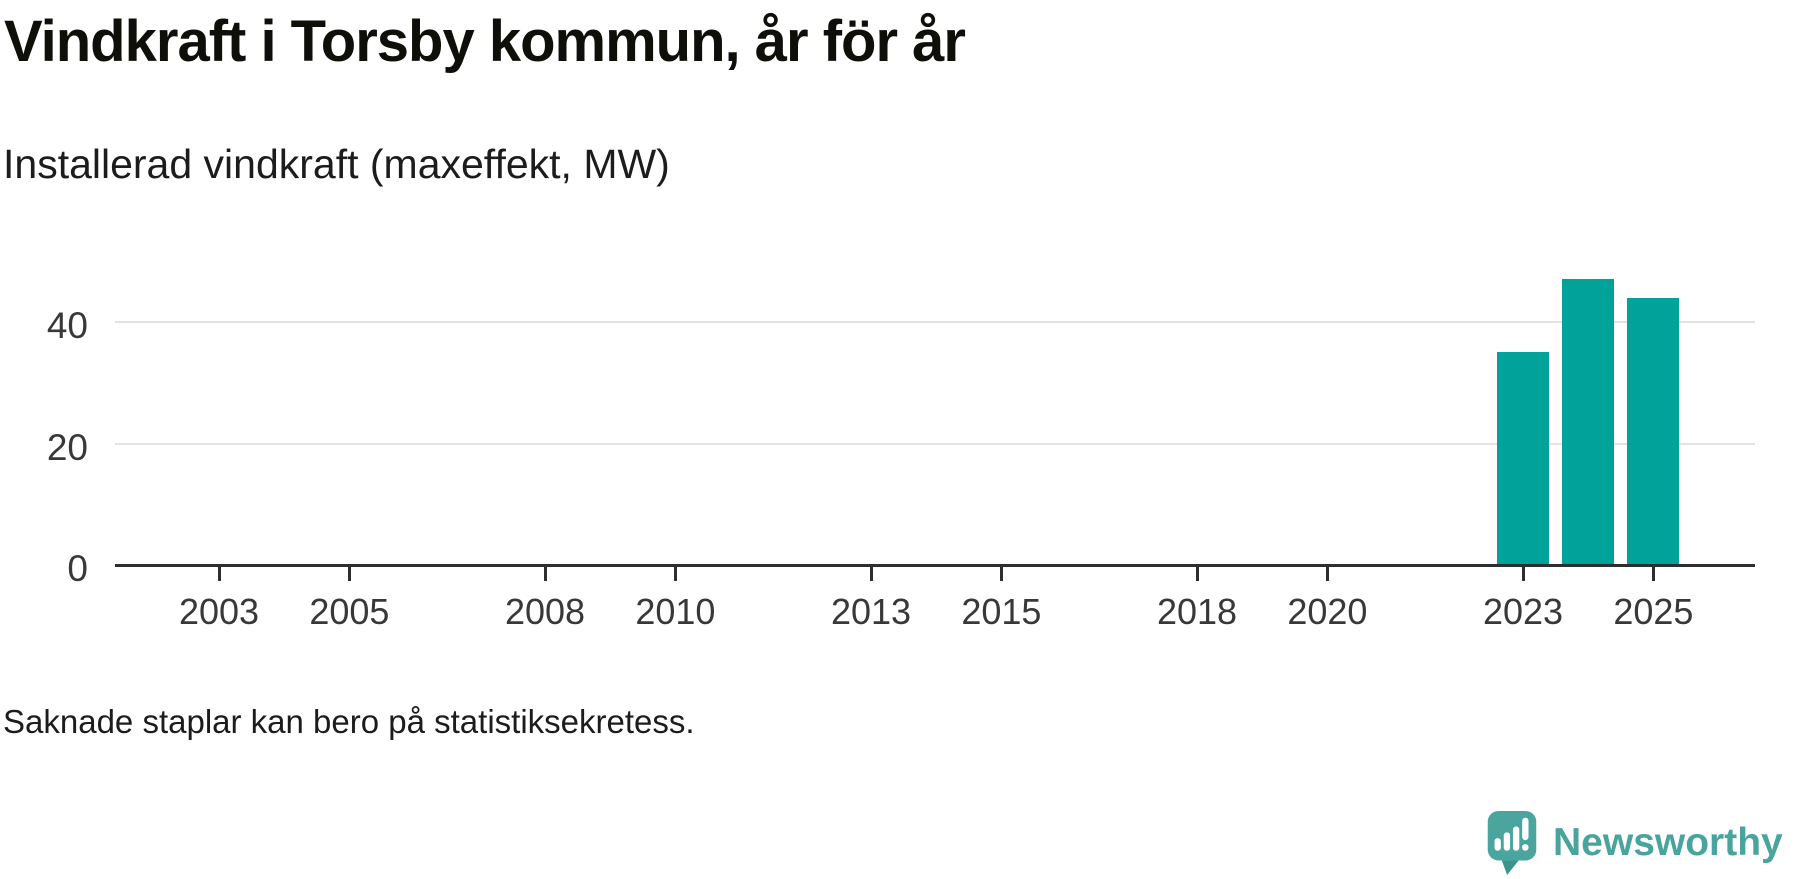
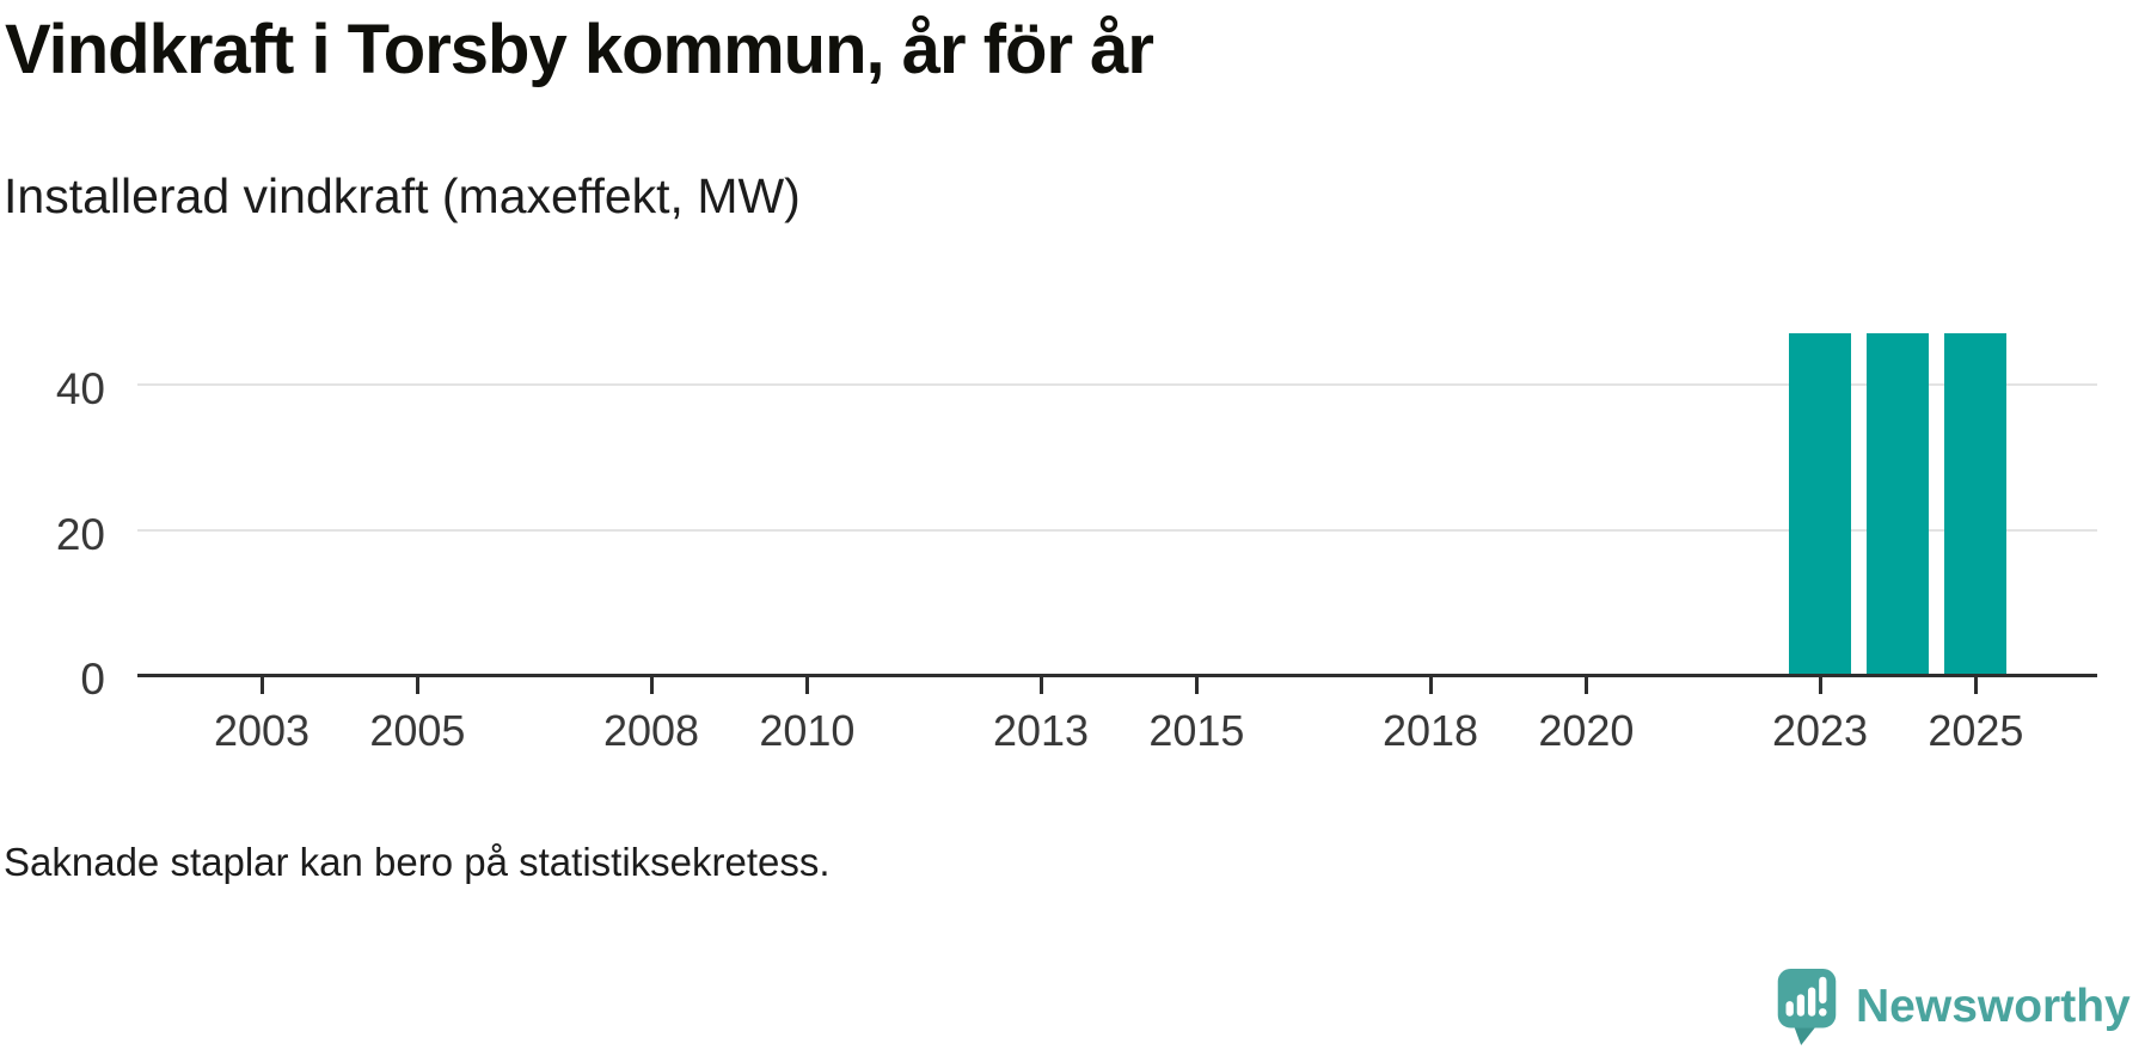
2023: 35 -> 47
2025: 44 -> 47
